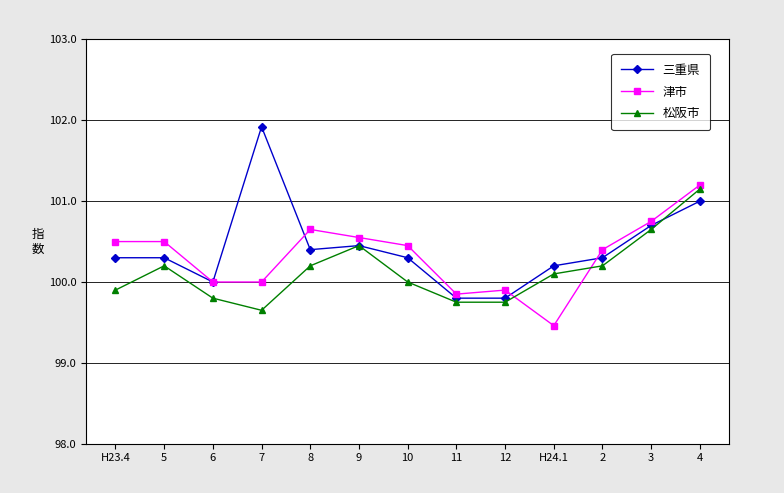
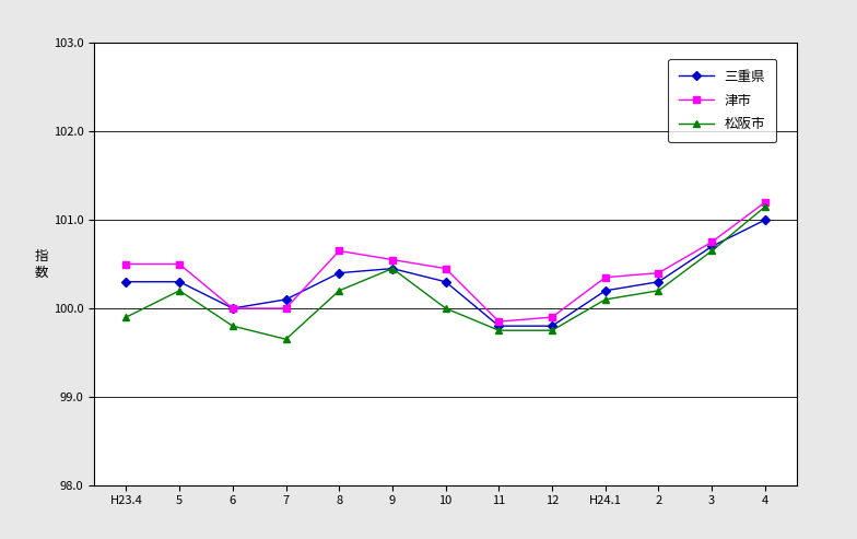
三重県/7: 101.92 -> 100.10
津市/H24.1: 99.46 -> 100.35
